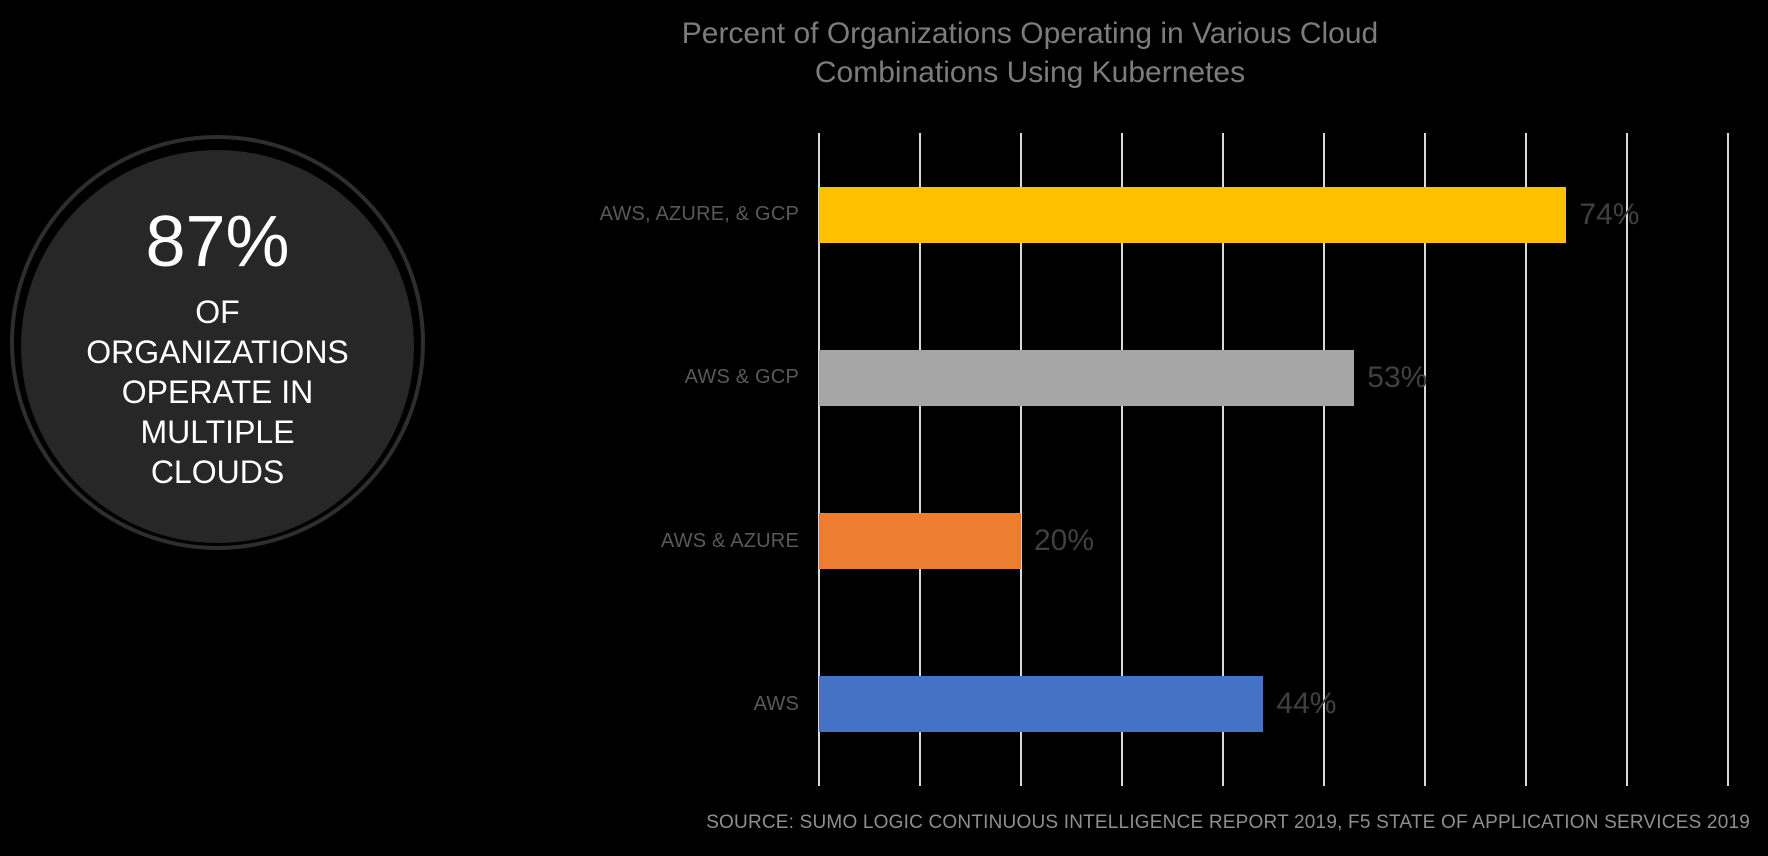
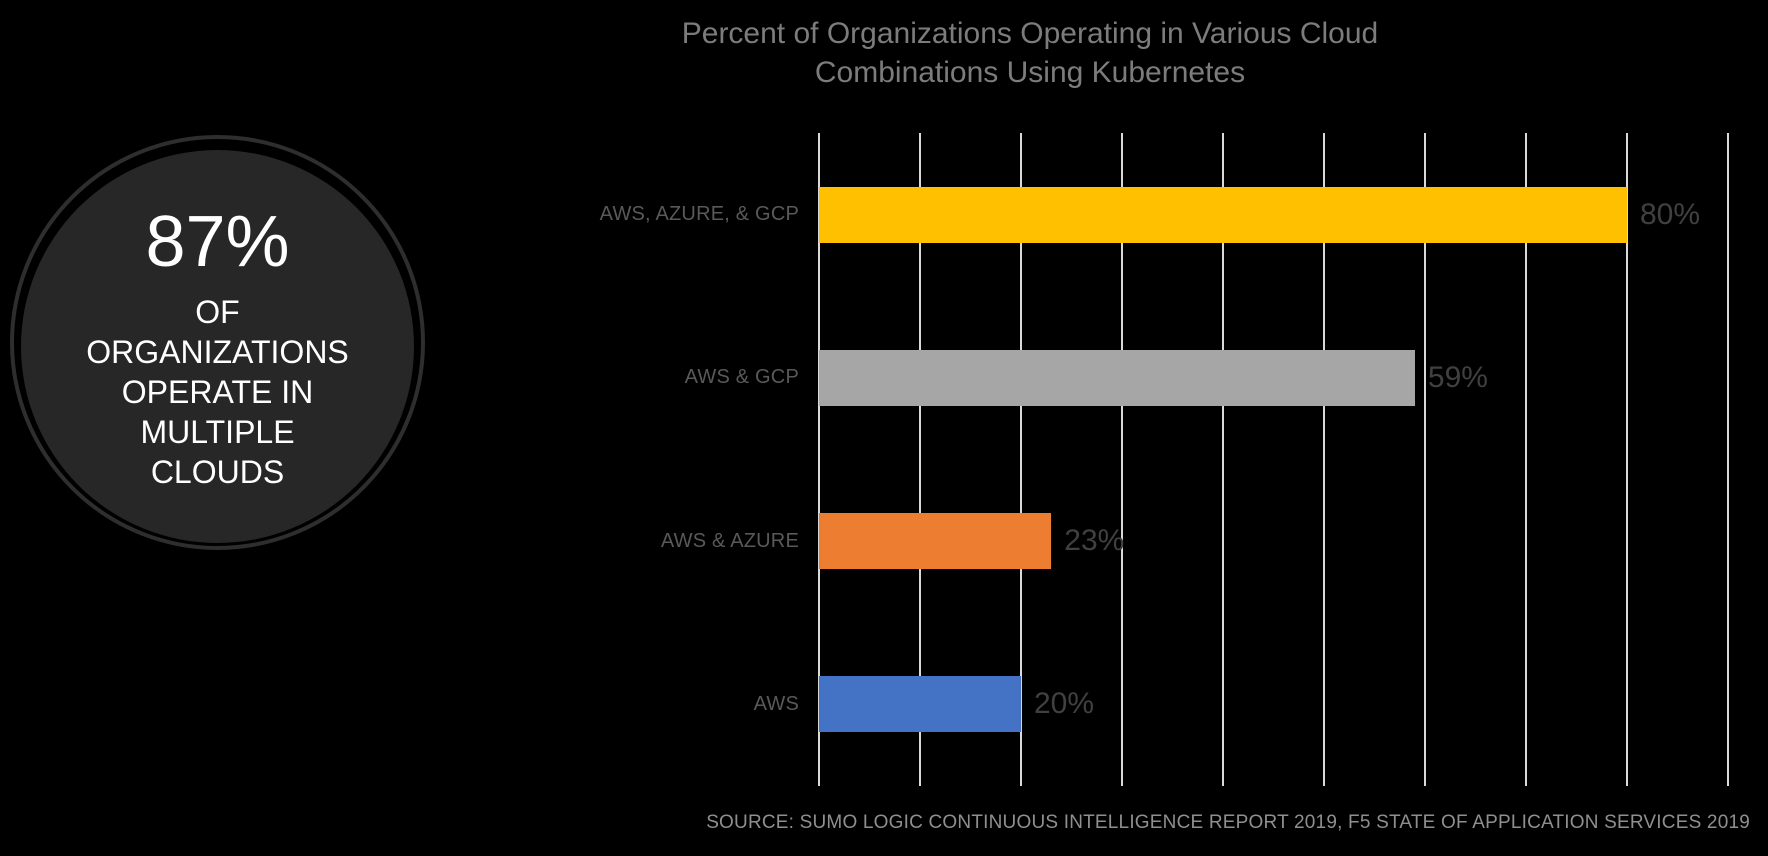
AWS, AZURE, & GCP: 74% -> 80%
AWS & GCP: 53% -> 59%
AWS & AZURE: 20% -> 23%
AWS: 44% -> 20%
